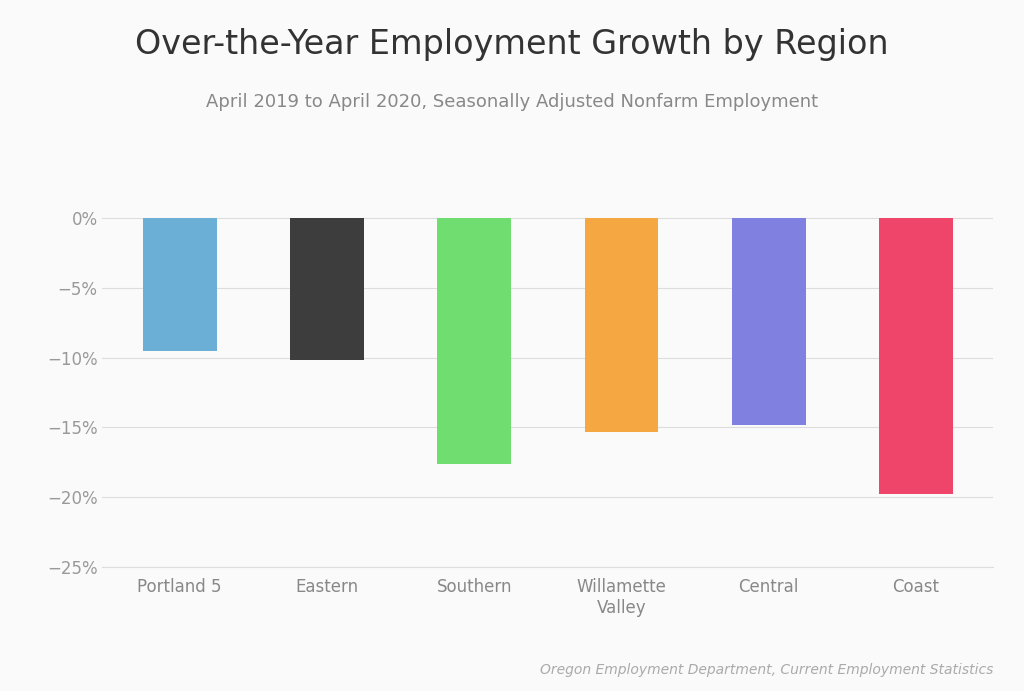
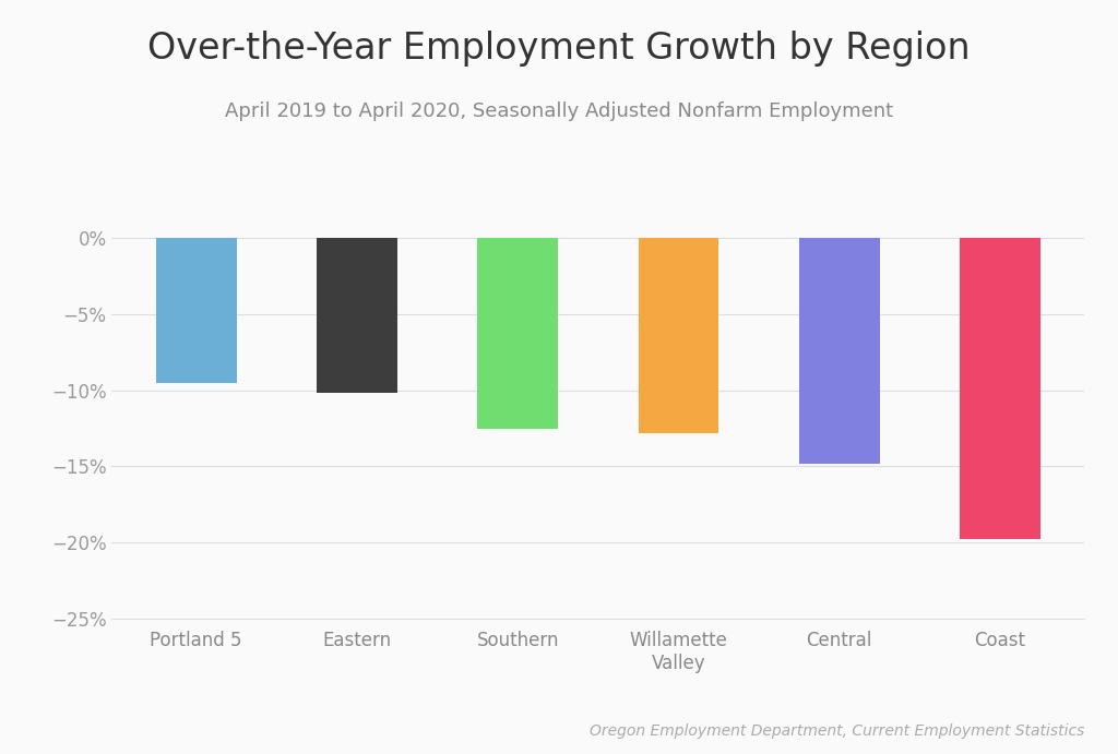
Southern: -17.6% -> -12.5%
Willamette Valley: -15.3% -> -12.8%
